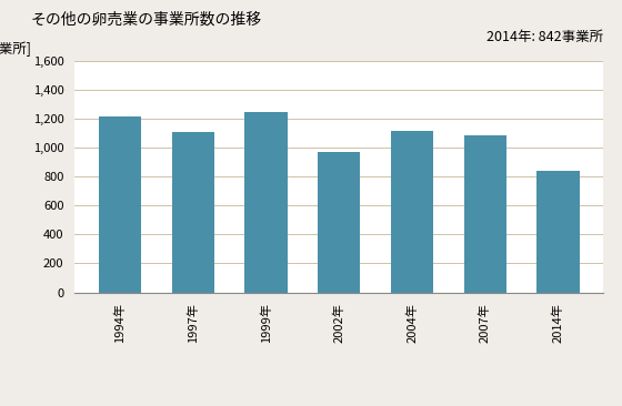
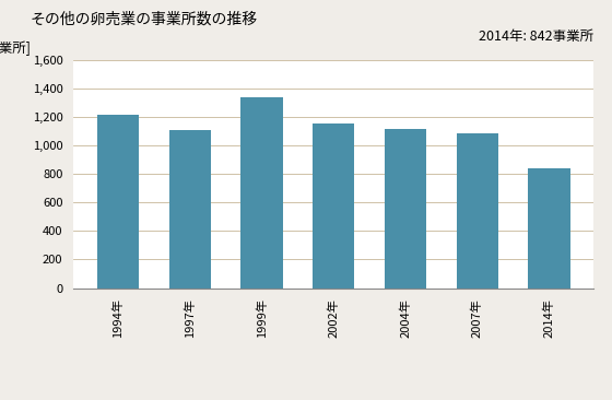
1999年: 1,250 -> 1,340
2002年: 970 -> 1,160
